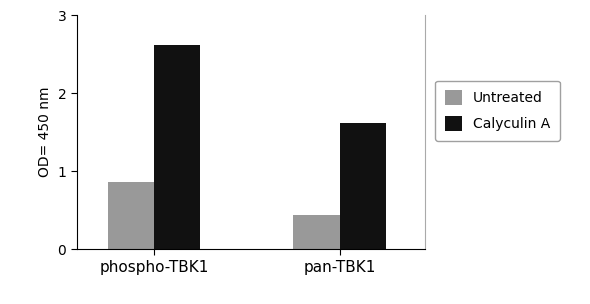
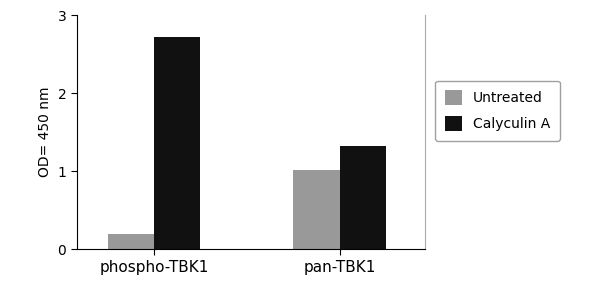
Untreated/phospho-TBK1: 0.86 -> 0.20
Calyculin A/phospho-TBK1: 2.62 -> 2.72
Untreated/pan-TBK1: 0.44 -> 1.02
Calyculin A/pan-TBK1: 1.62 -> 1.32
